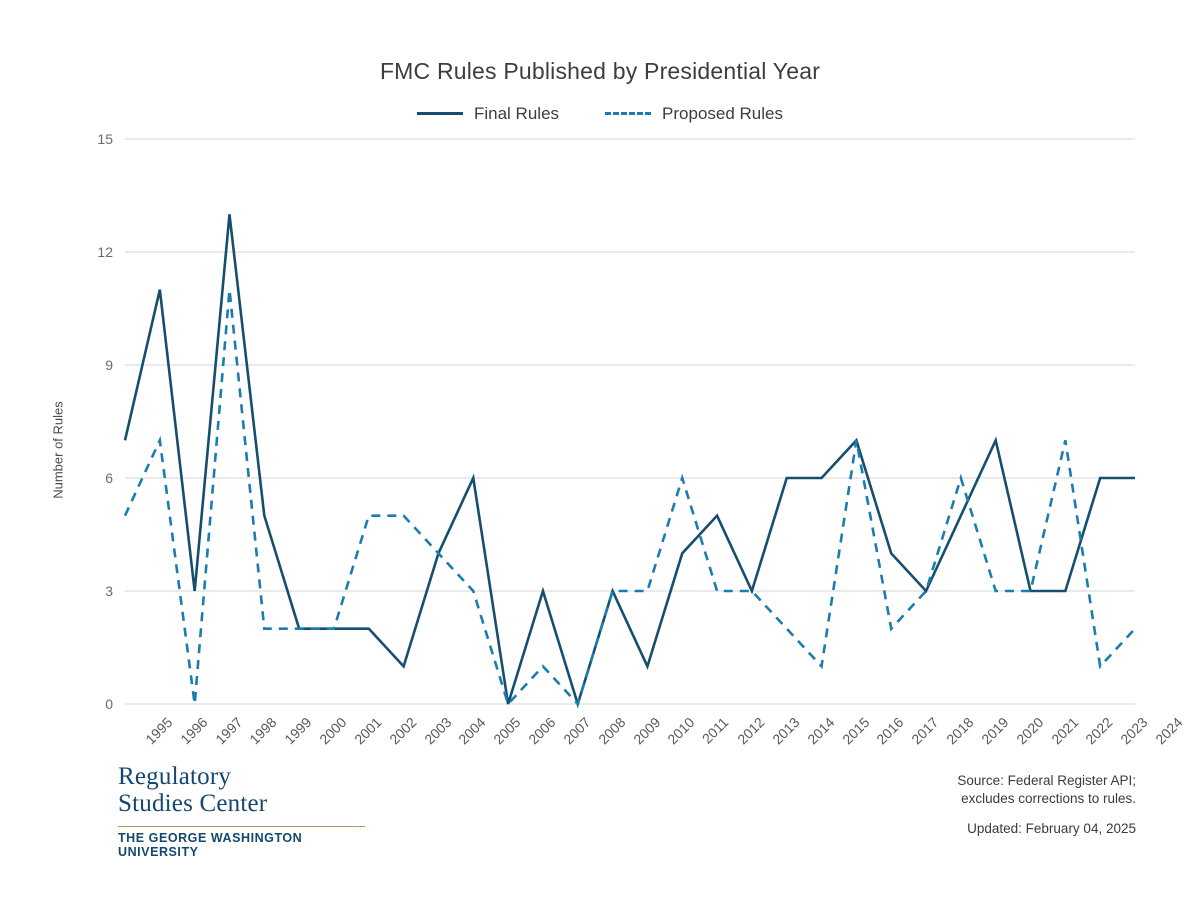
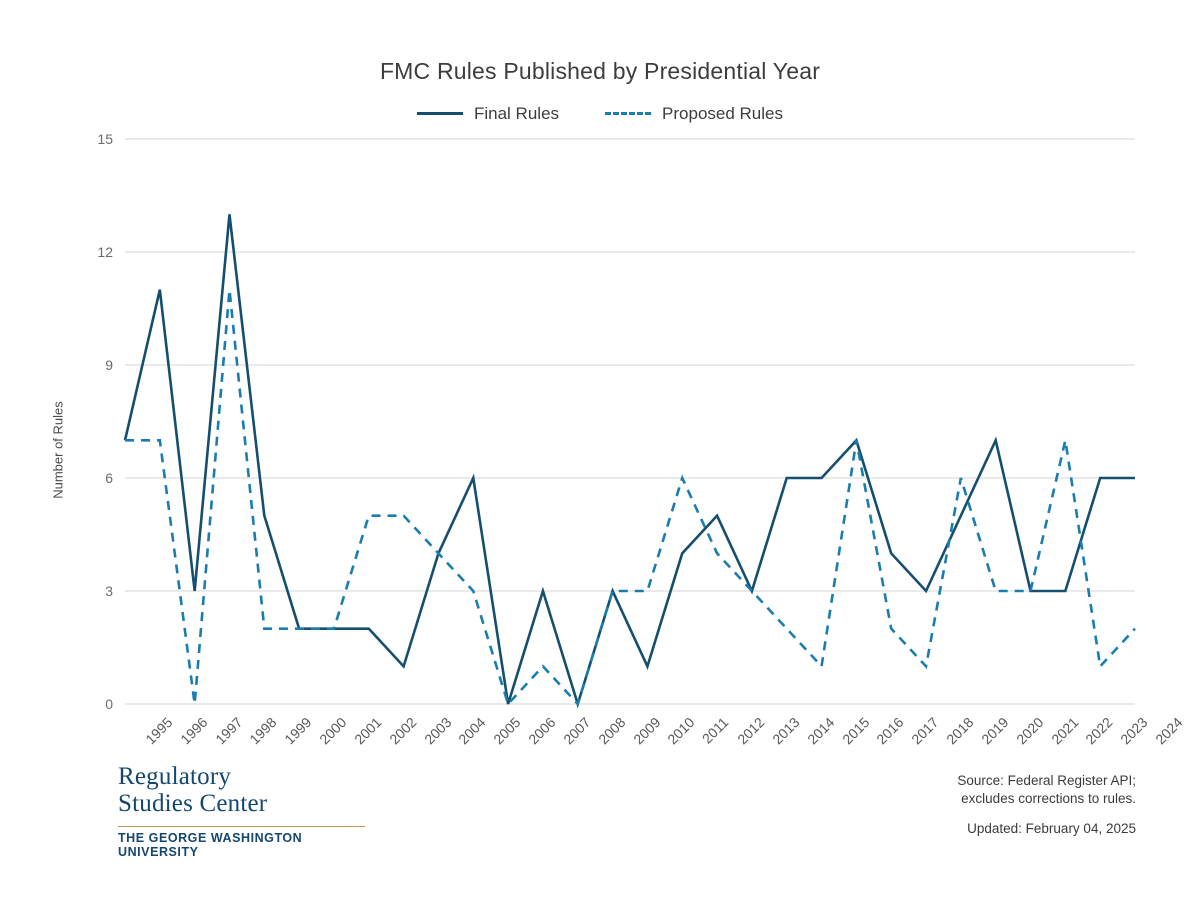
Proposed Rules/1995: 5 -> 7
Proposed Rules/2012: 3 -> 4
Proposed Rules/2018: 3 -> 1
